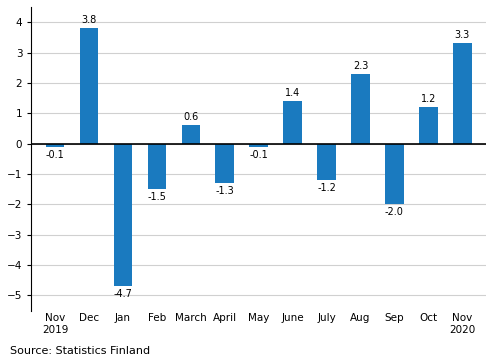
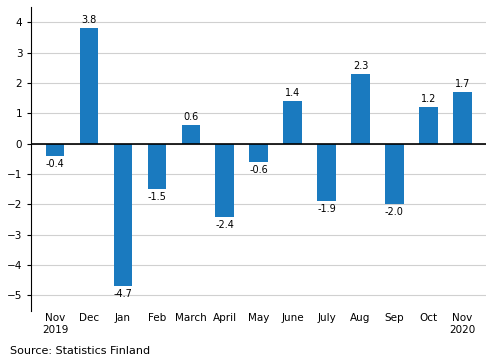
Nov 2019: -0.1 -> -0.4
April: -1.3 -> -2.4
May: -0.1 -> -0.6
July: -1.2 -> -1.9
Nov 2020: 3.3 -> 1.7
